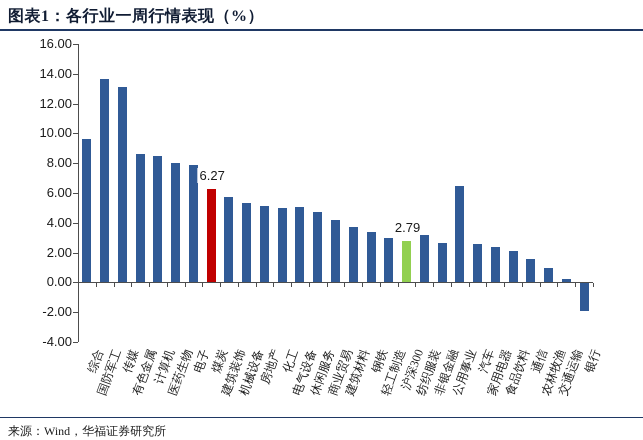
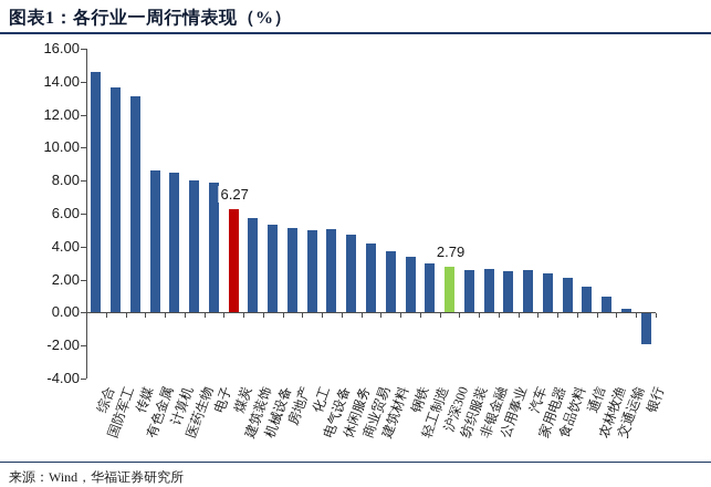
综合: 9.6 -> 14.6
纺织服装: 3.2 -> 2.6
公用事业: 6.5 -> 2.5
